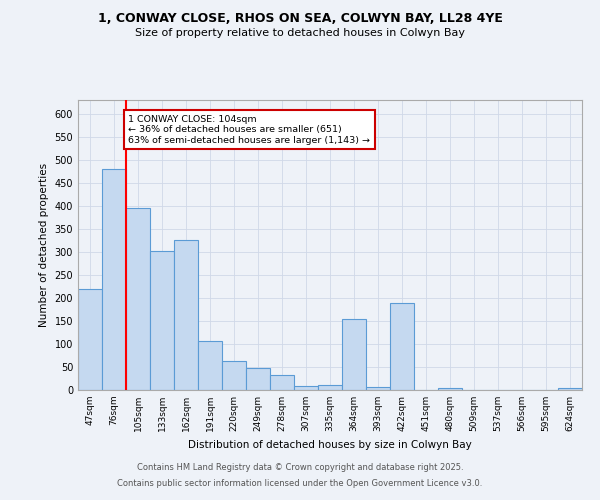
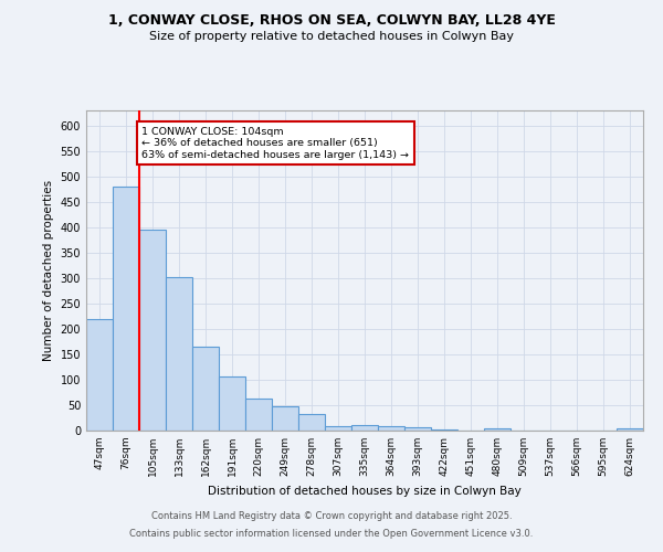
162sqm: 325 -> 165
364sqm: 155 -> 9
422sqm: 190 -> 3
